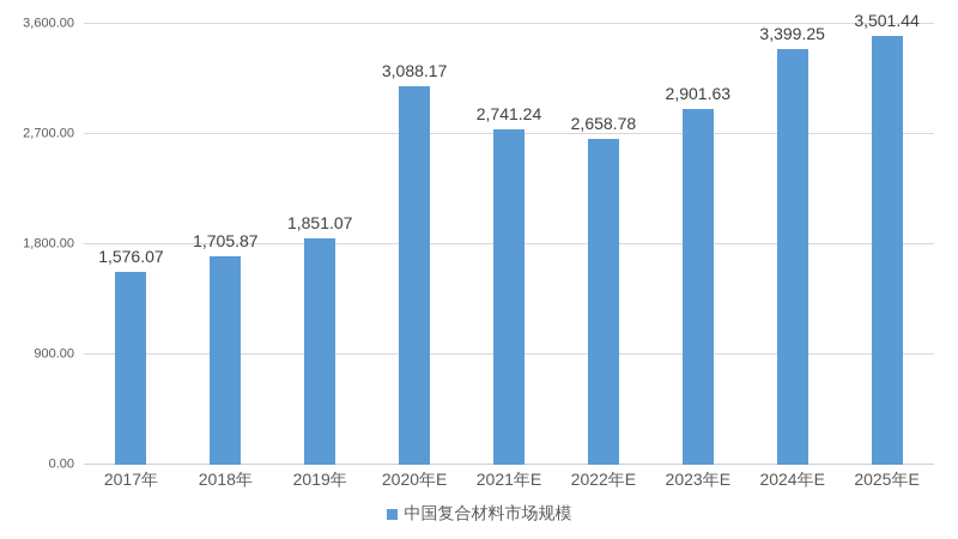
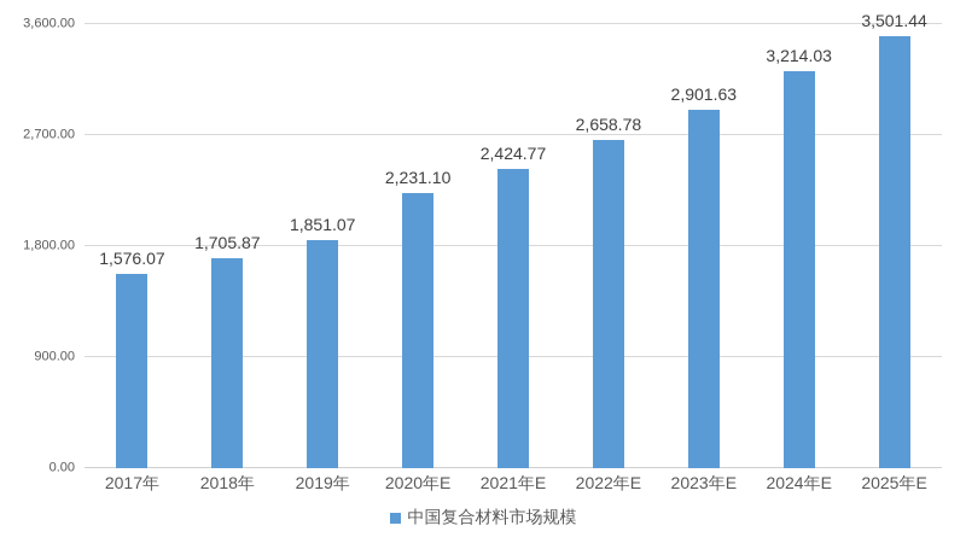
2020年E: 3,088.17 -> 2,231.10
2021年E: 2,741.24 -> 2,424.77
2024年E: 3,399.25 -> 3,214.03
